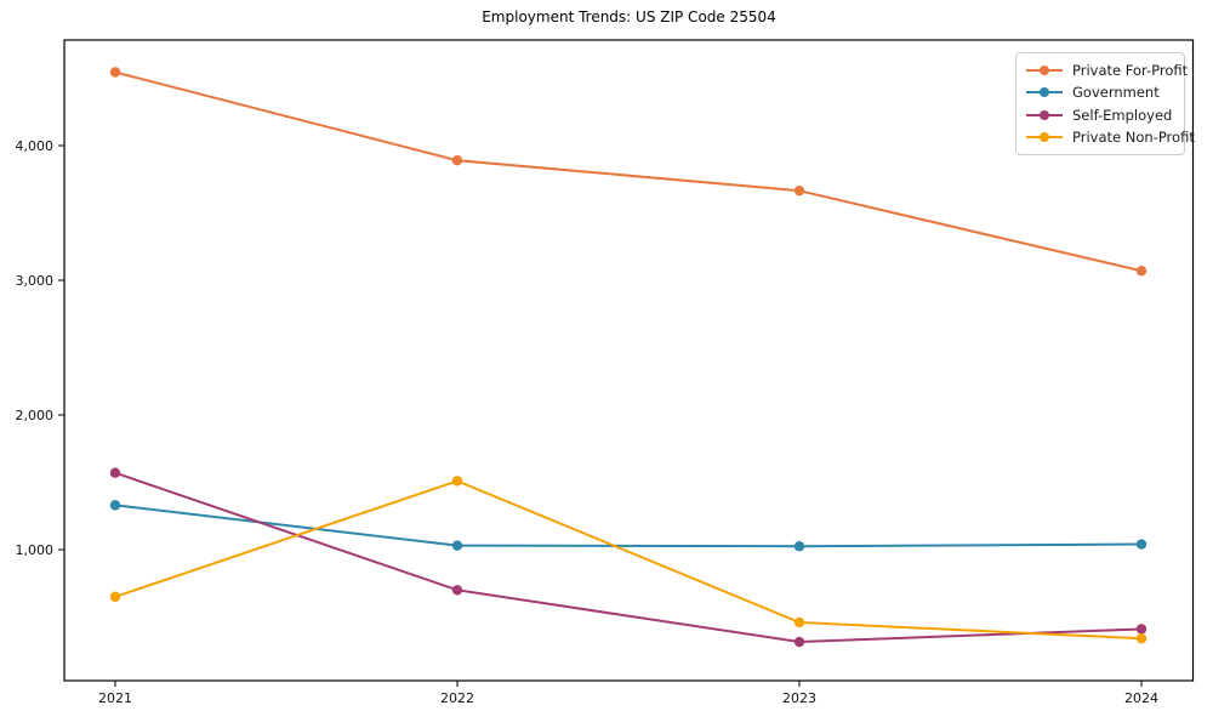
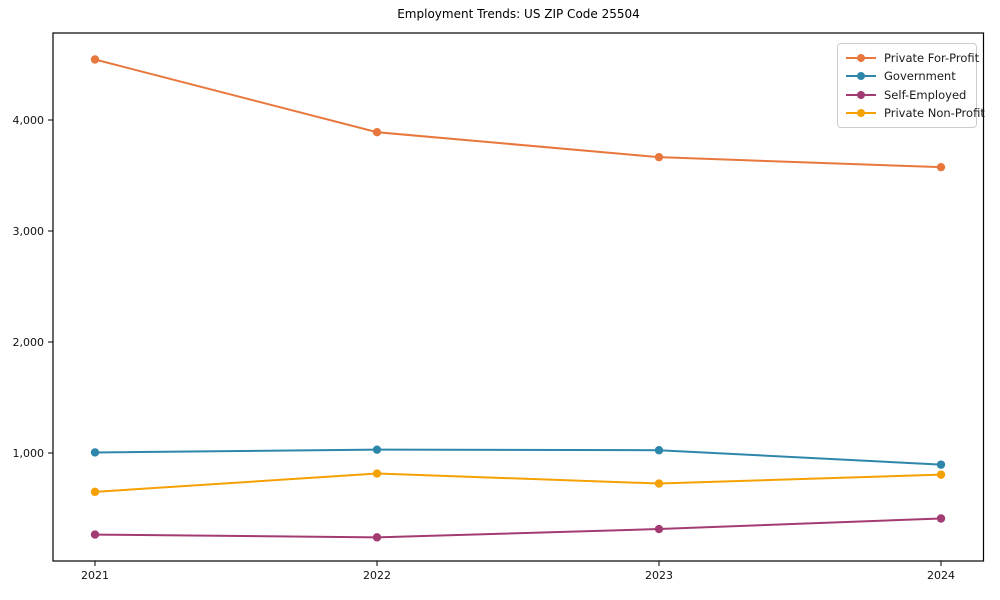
Government/2021: 1330 -> 1000
Self-Employed/2021: 1570 -> 260
Self-Employed/2022: 700 -> 240
Private Non-Profit/2022: 1510 -> 820
Private Non-Profit/2023: 460 -> 720
Private For-Profit/2024: 3070 -> 3580
Government/2024: 1040 -> 900
Private Non-Profit/2024: 340 -> 800
